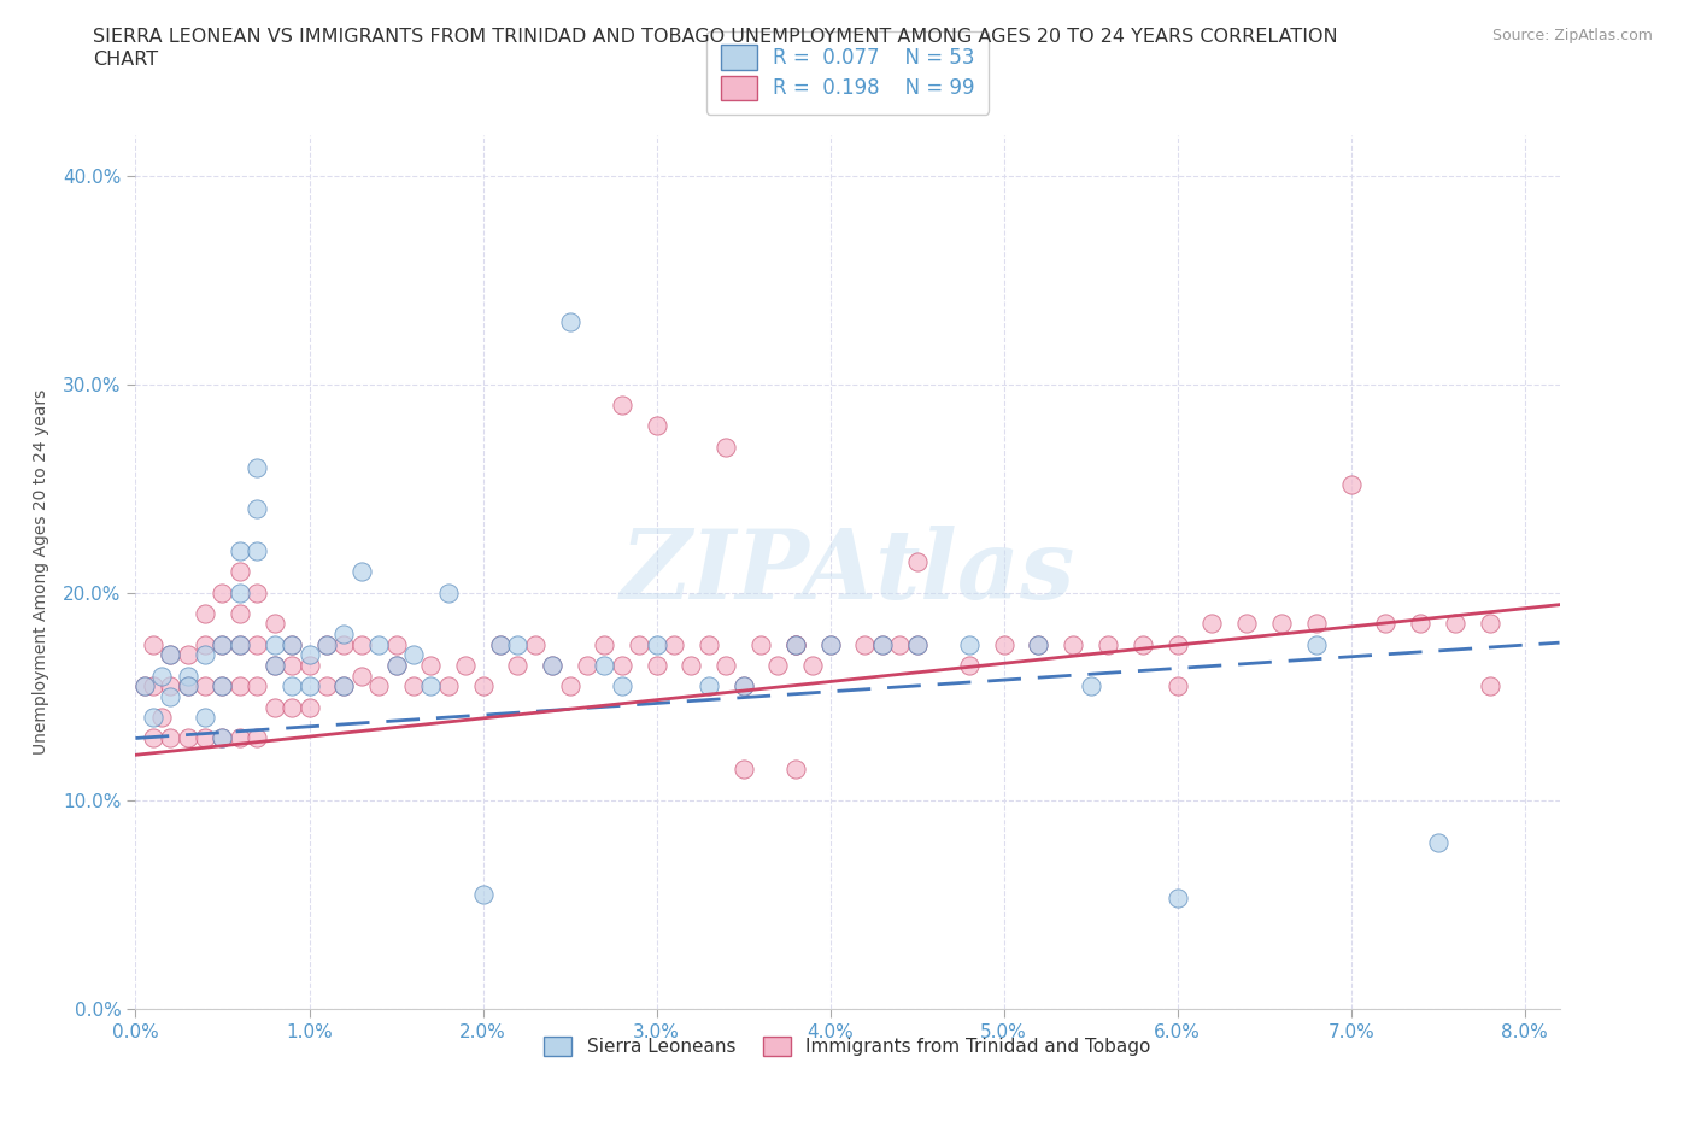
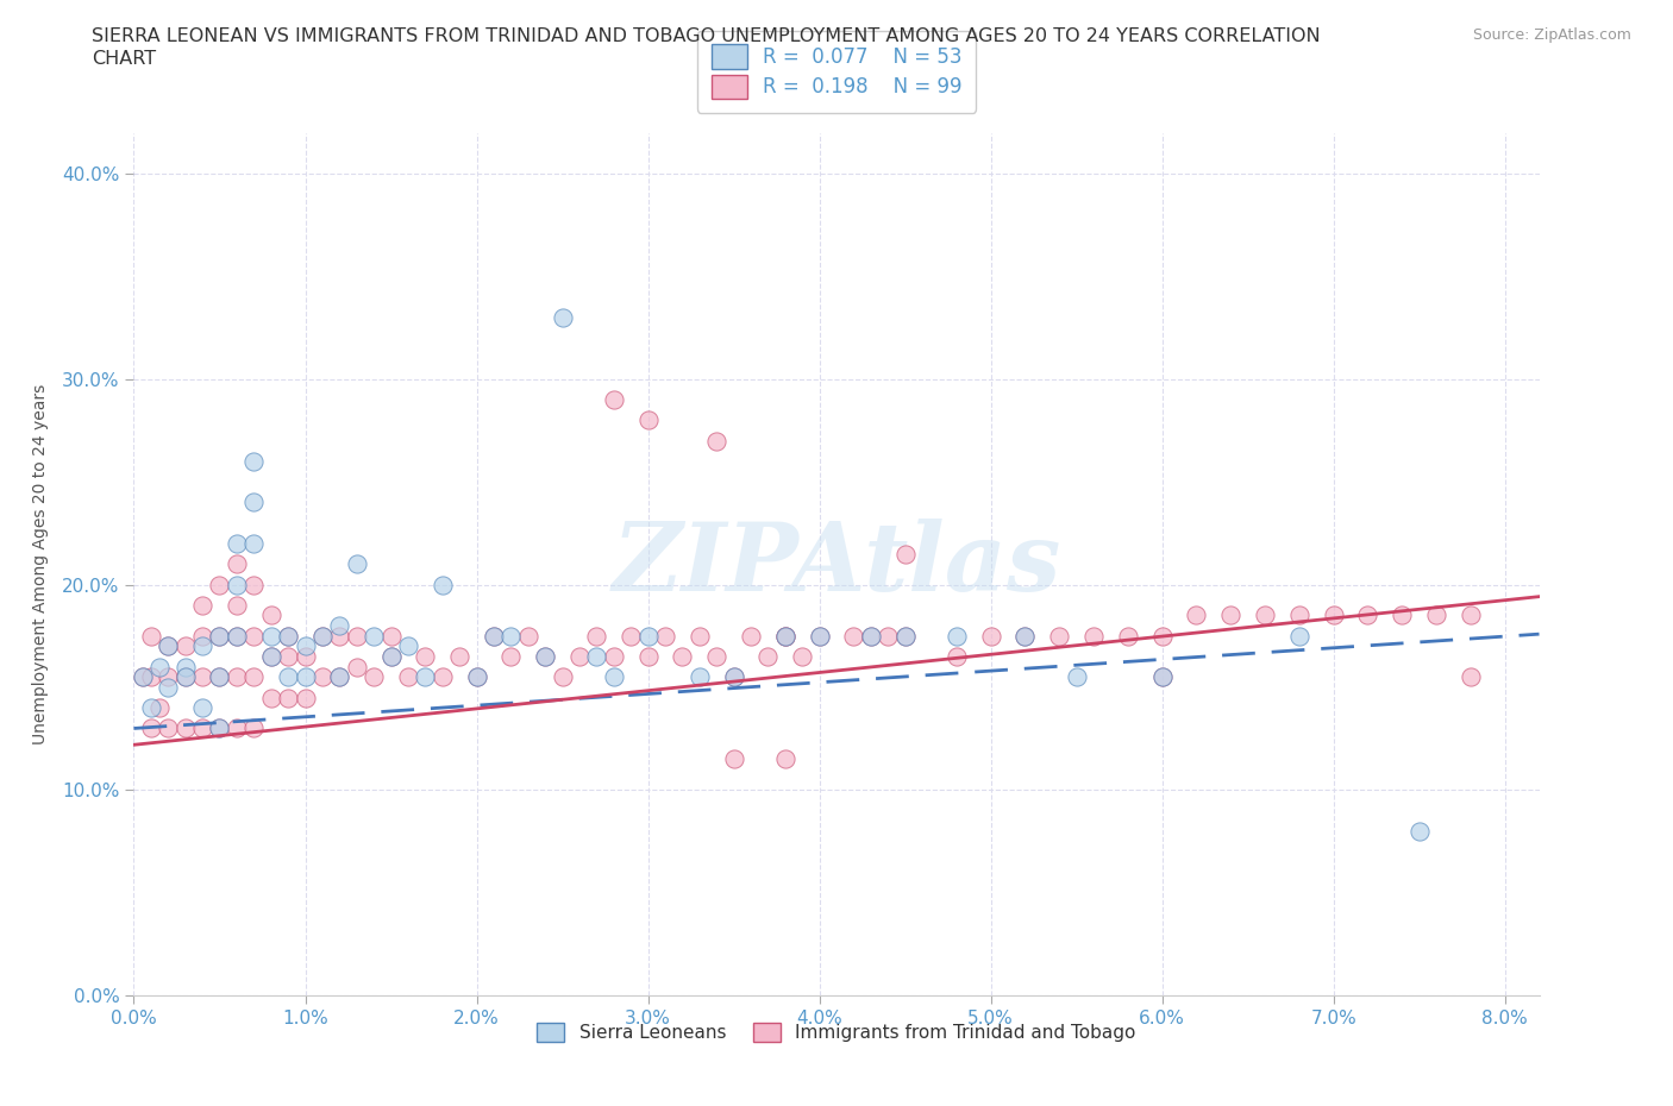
Sierra Leoneans/2.0%: 5.5% -> 15.5%
Sierra Leoneans/6.0%: 5.3% -> 15.5%
Immigrants from Trinidad and Tobago/7.0%: 25.2% -> 18.5%
